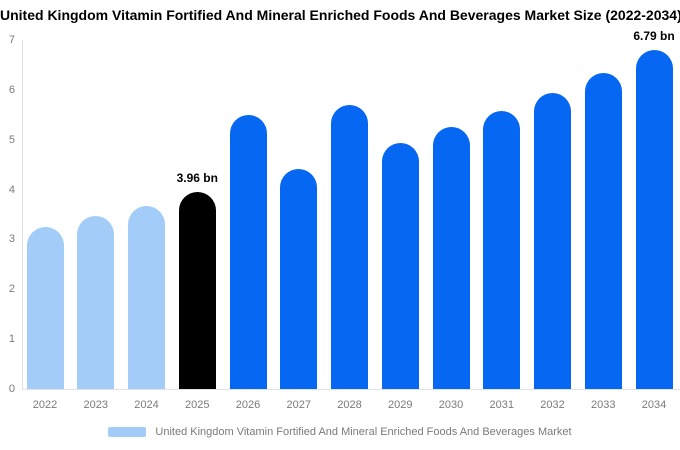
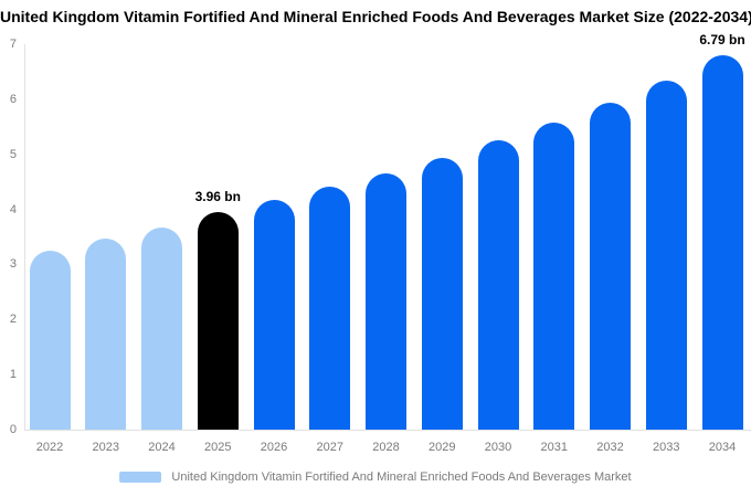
2026: 5.5 -> 4.2
2028: 5.7 -> 4.7
